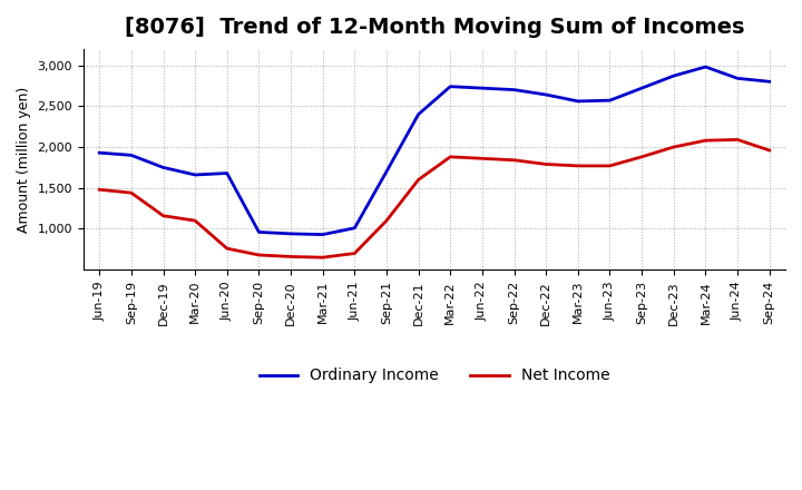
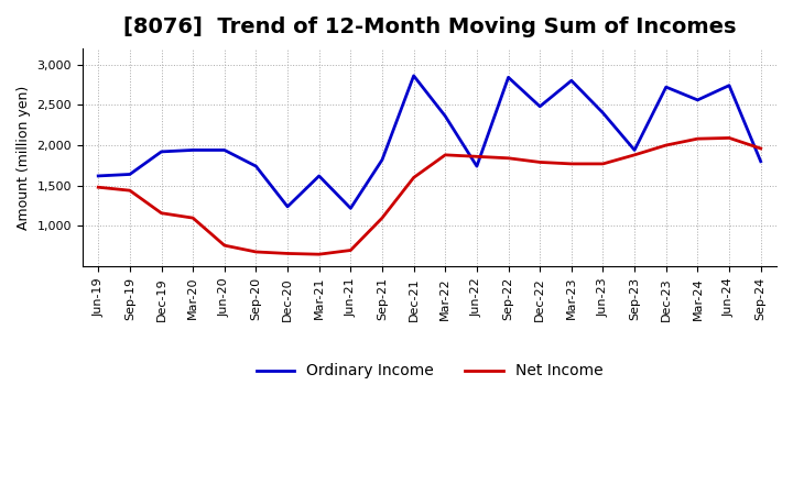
Ordinary Income/Jun-19: 1,930 -> 1,620
Ordinary Income/Sep-19: 1,900 -> 1,640
Ordinary Income/Dec-19: 1,750 -> 1,920
Ordinary Income/Mar-20: 1,660 -> 1,940
Ordinary Income/Jun-20: 1,680 -> 1,940
Ordinary Income/Sep-20: 960 -> 1,740
Ordinary Income/Dec-20: 940 -> 1,240
Ordinary Income/Mar-21: 930 -> 1,620
Ordinary Income/Jun-21: 1,010 -> 1,220
Ordinary Income/Sep-21: 1,700 -> 1,820
Ordinary Income/Dec-21: 2,400 -> 2,860
Ordinary Income/Mar-22: 2,740 -> 2,360
Ordinary Income/Jun-22: 2,720 -> 1,740
Ordinary Income/Sep-22: 2,700 -> 2,840
Ordinary Income/Dec-22: 2,640 -> 2,480
Ordinary Income/Mar-23: 2,560 -> 2,800
Ordinary Income/Jun-23: 2,570 -> 2,400
Ordinary Income/Sep-23: 2,720 -> 1,940
Ordinary Income/Dec-23: 2,870 -> 2,720
Ordinary Income/Mar-24: 2,980 -> 2,560
Ordinary Income/Jun-24: 2,840 -> 2,740
Ordinary Income/Sep-24: 2,800 -> 1,800
